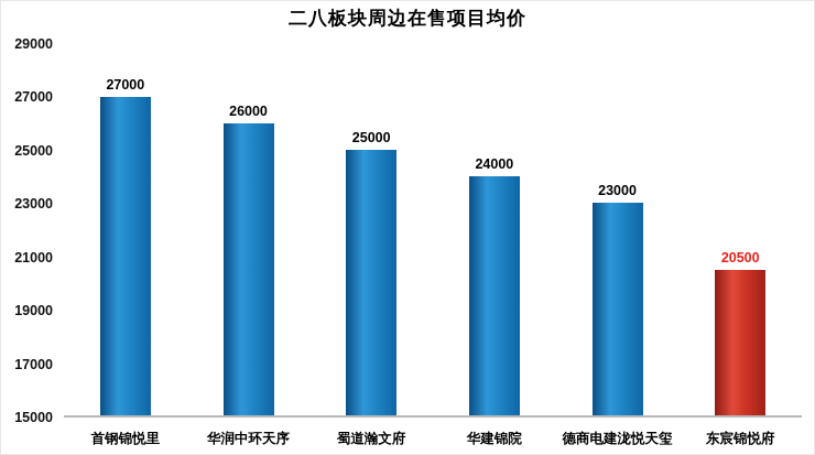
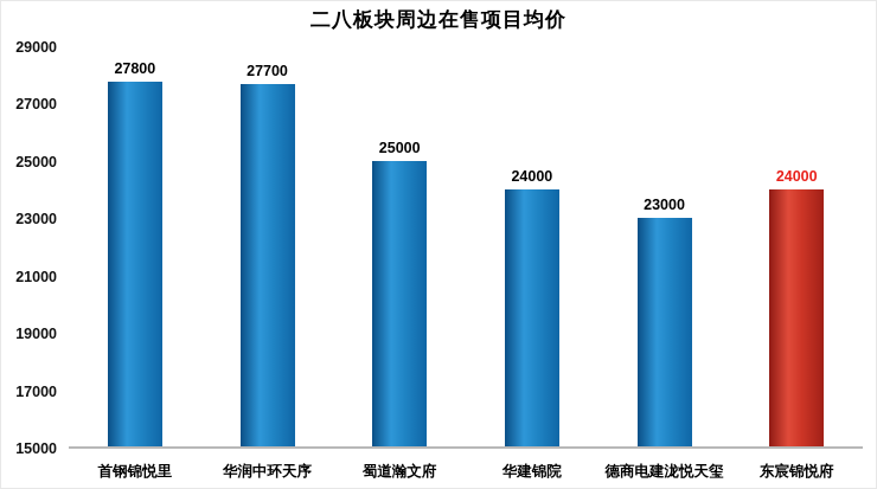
首钢锦悦里: 27000 -> 27800
华润中环天序: 26000 -> 27700
东宸锦悦府: 20500 -> 24000
